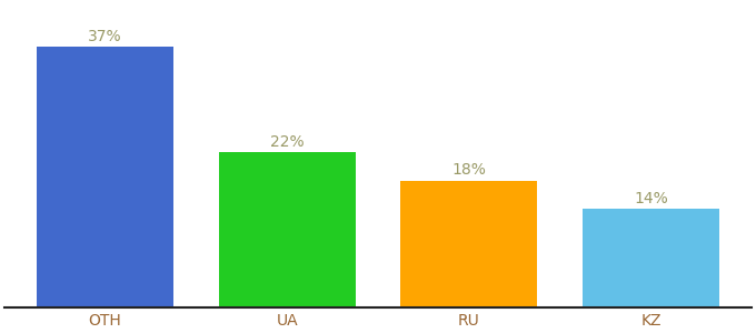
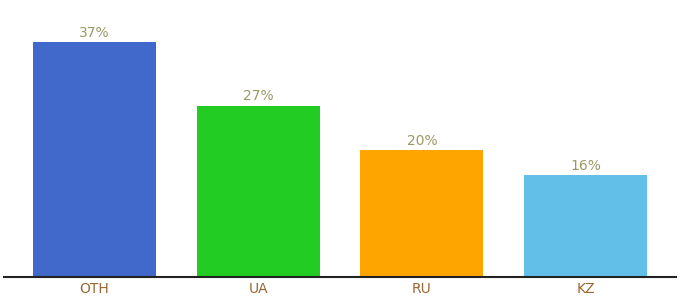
UA: 22% -> 27%
RU: 18% -> 20%
KZ: 14% -> 16%
